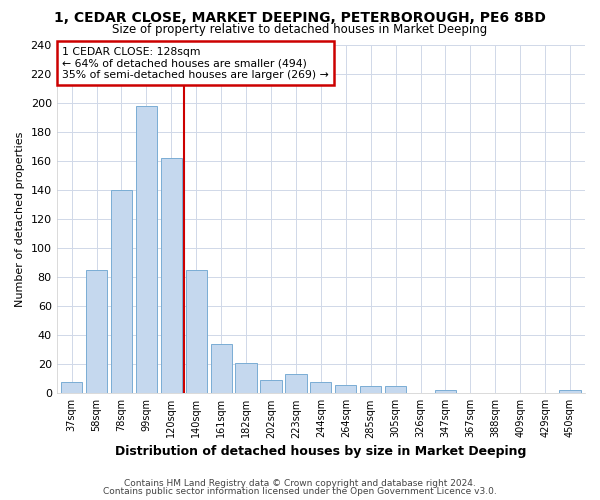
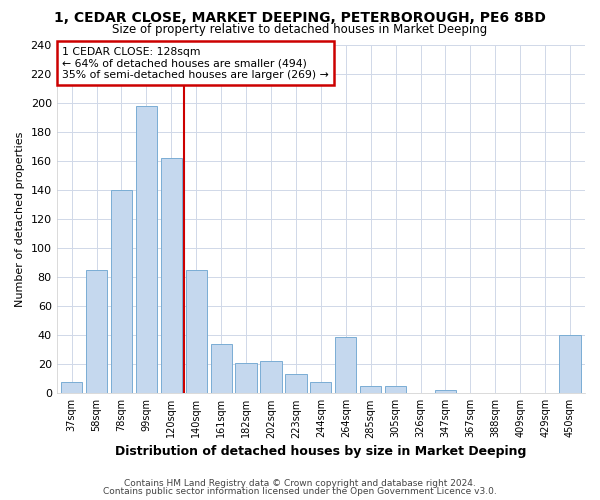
202sqm: 9 -> 22
264sqm: 6 -> 39
450sqm: 2 -> 40
